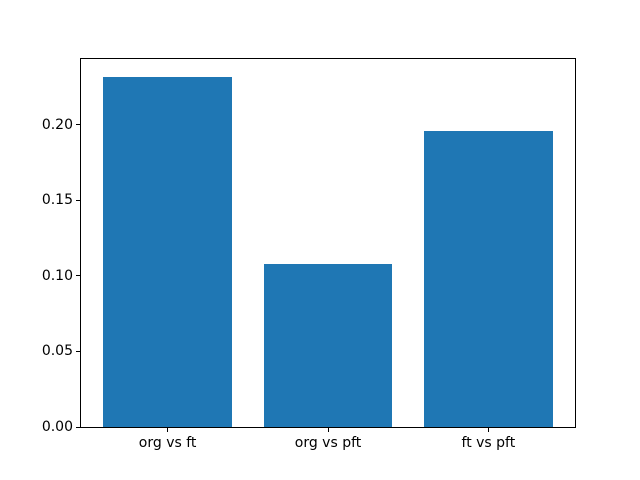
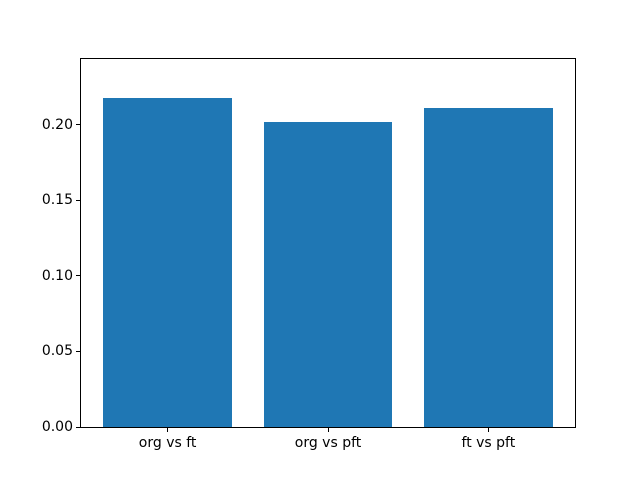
org vs ft: 0.232 -> 0.218
org vs pft: 0.108 -> 0.202
ft vs pft: 0.196 -> 0.211
